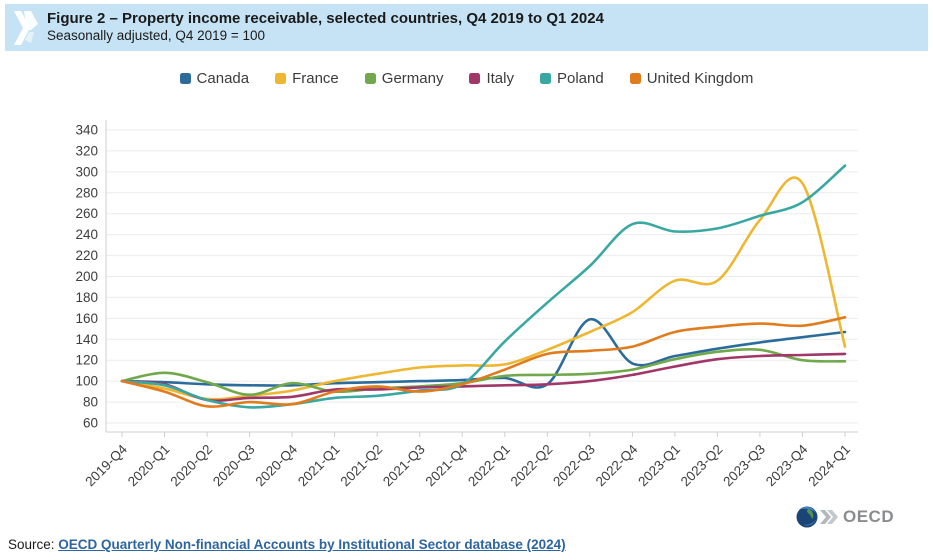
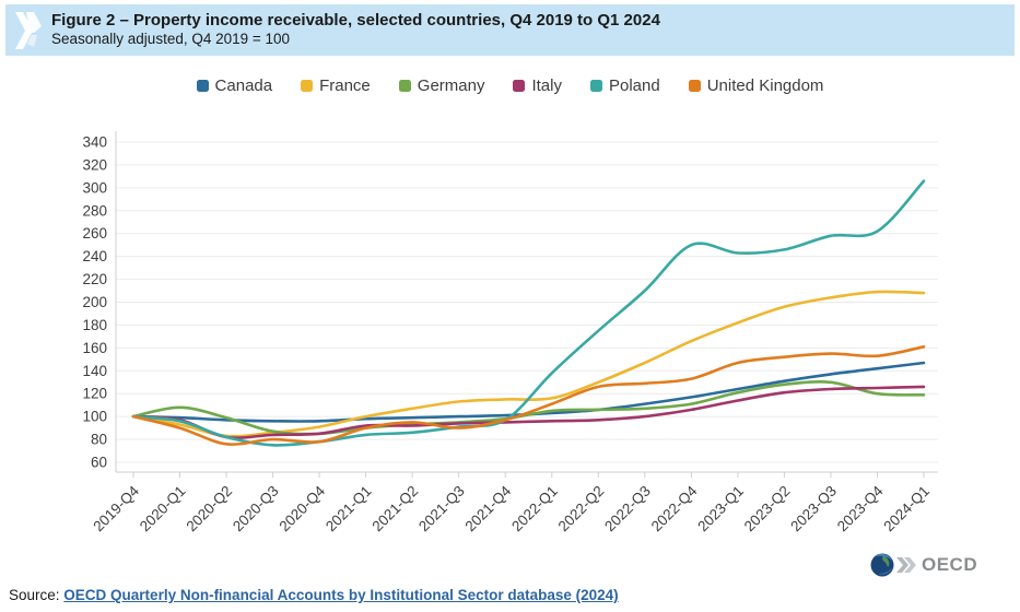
Germany/2020-Q4: 98 -> 85
Canada/2022-Q2: 97 -> 106
Canada/2022-Q3: 159 -> 111
France/2023-Q1: 196 -> 182
France/2023-Q3: 254 -> 204
France/2023-Q4: 289 -> 209
Poland/2023-Q4: 271 -> 262
France/2024-Q1: 133 -> 208
